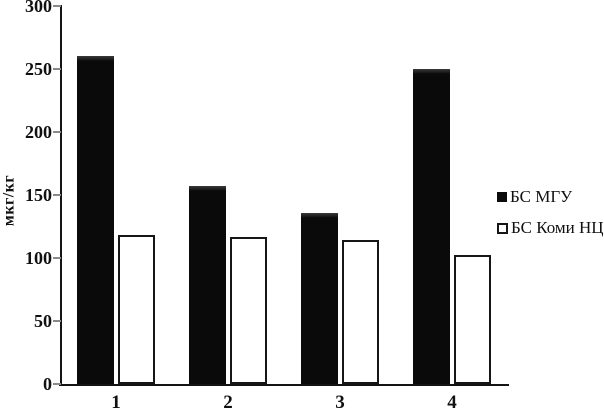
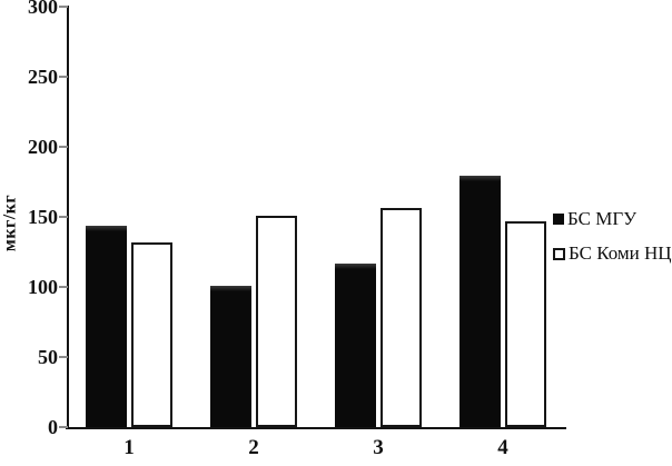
БС МГУ/1: 260 -> 144
БС Коми НЦ/1: 118 -> 132
БС МГУ/2: 157 -> 101
БС Коми НЦ/2: 117 -> 151
БС МГУ/3: 136 -> 117
БС Коми НЦ/3: 114 -> 156
БС МГУ/4: 250 -> 179
БС Коми НЦ/4: 102 -> 147
